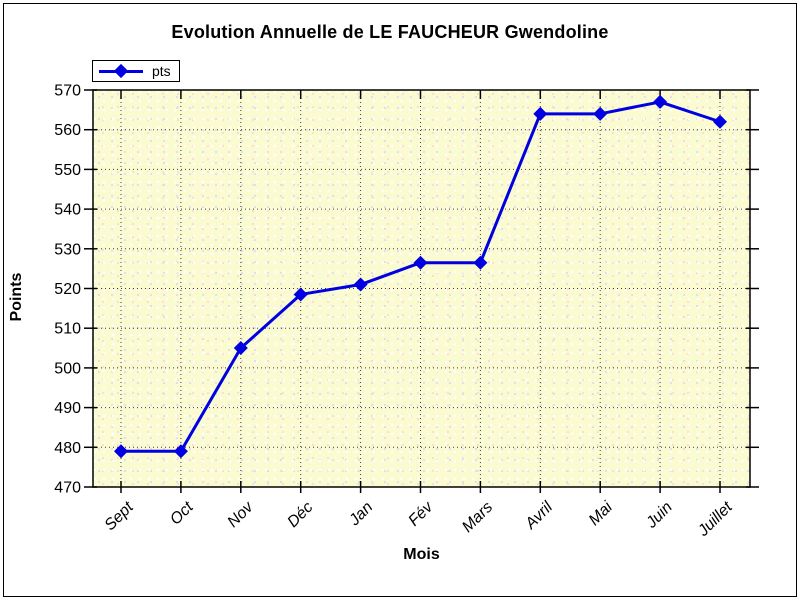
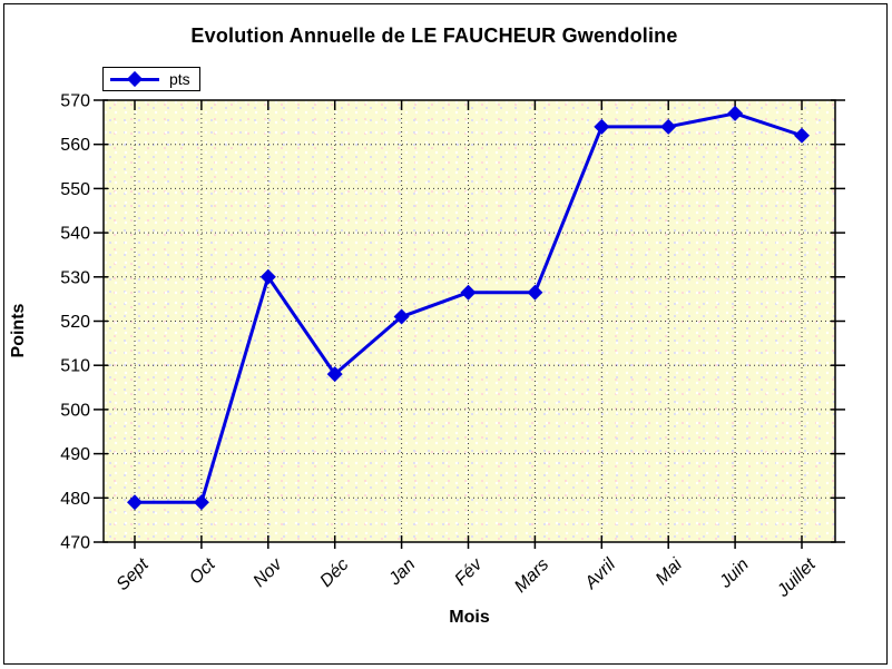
Nov: 505 -> 530
Déc: 518 -> 508
